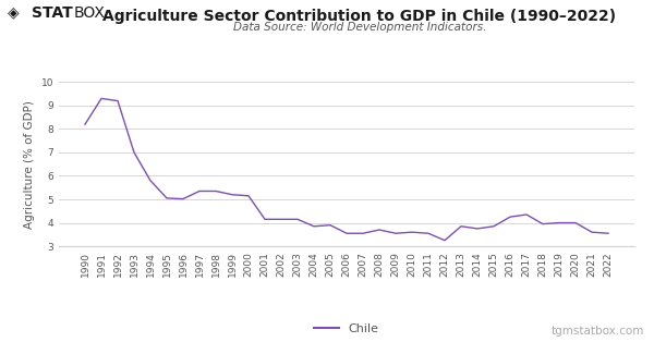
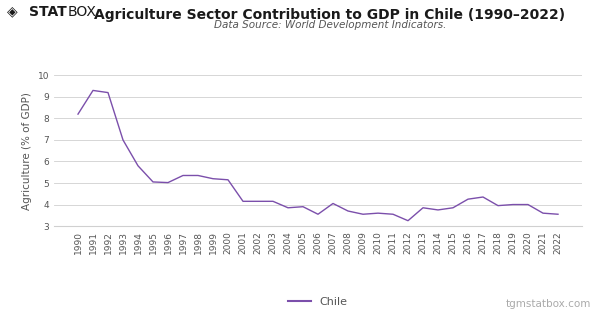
2007: 3.55 -> 4.05
